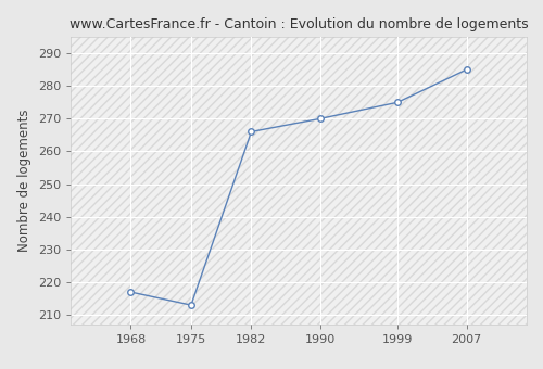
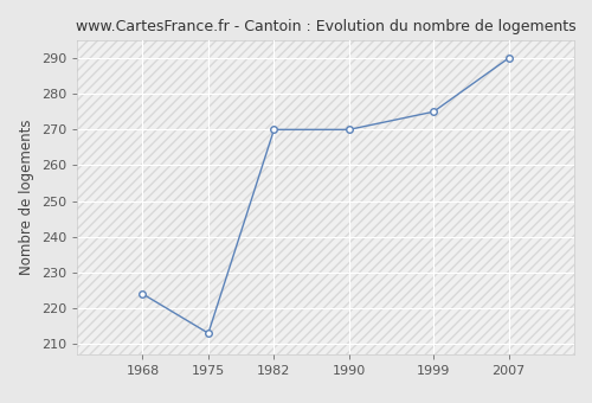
1968: 217 -> 224
1982: 266 -> 270
2007: 285 -> 290
